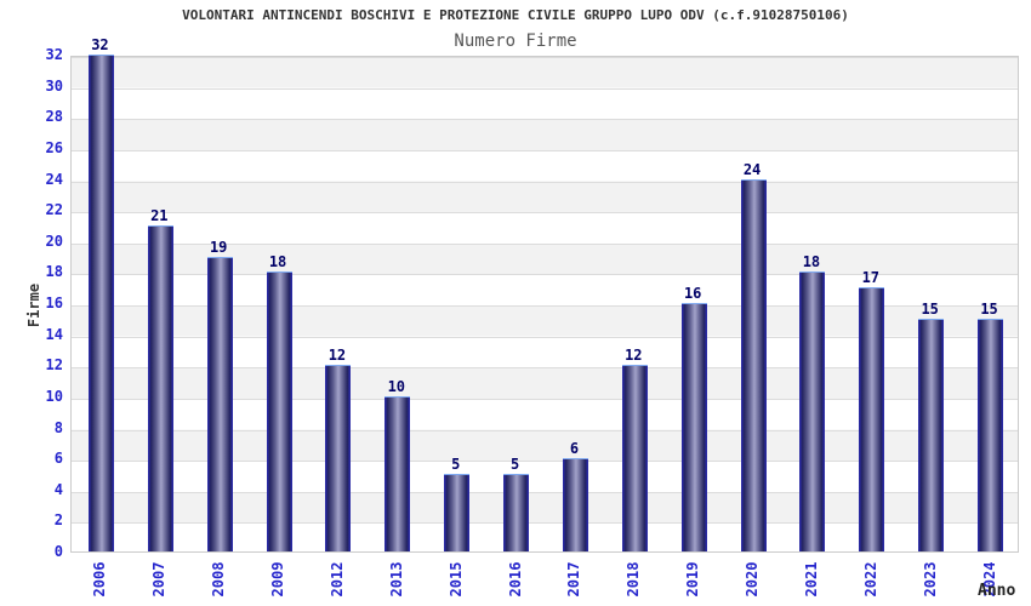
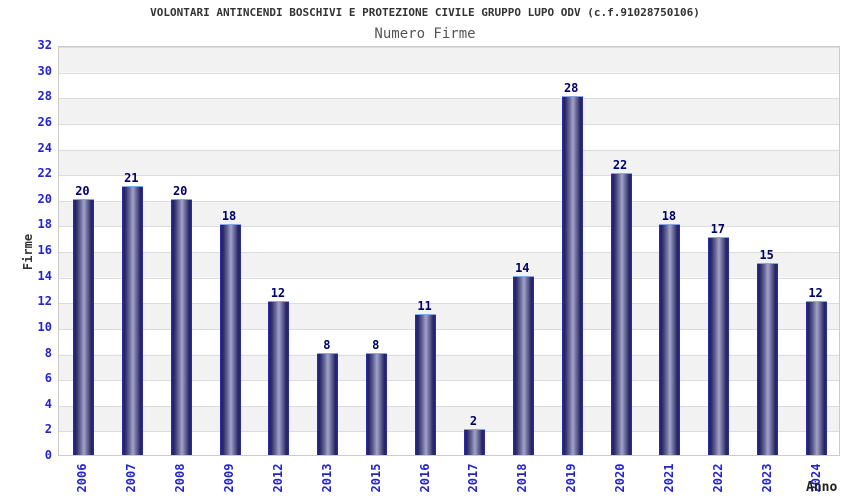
2006: 32 -> 20
2008: 19 -> 20
2013: 10 -> 8
2015: 5 -> 8
2016: 5 -> 11
2017: 6 -> 2
2018: 12 -> 14
2019: 16 -> 28
2020: 24 -> 22
2024: 15 -> 12
